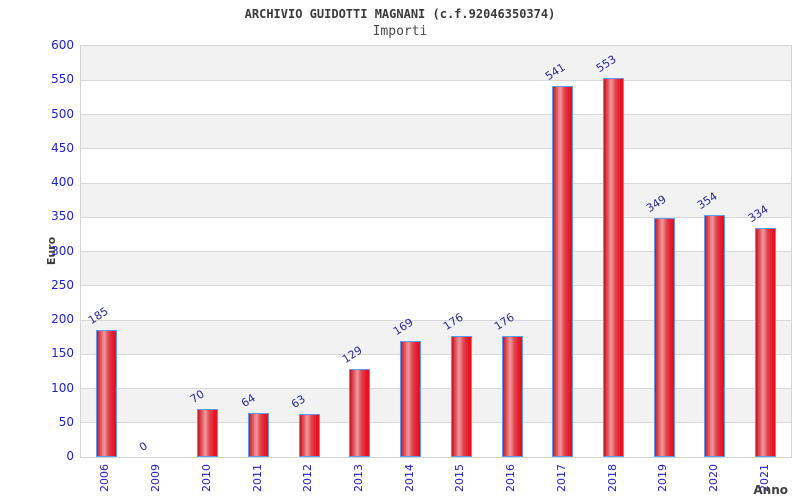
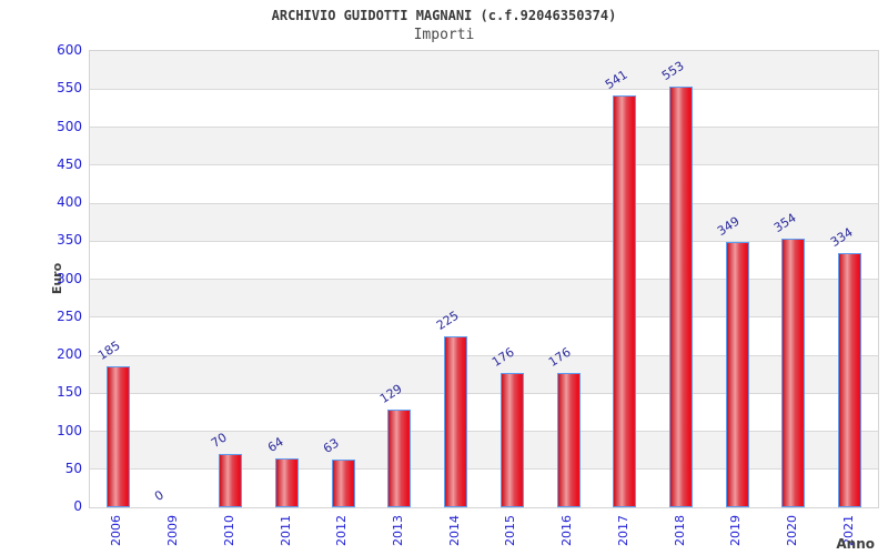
2014: 169 -> 225
